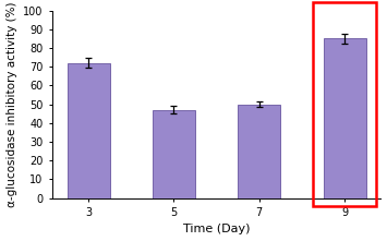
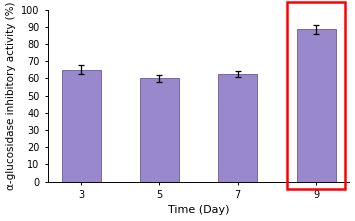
3: 72 -> 65
5: 47 -> 60
7: 50 -> 62
9: 85 -> 88
